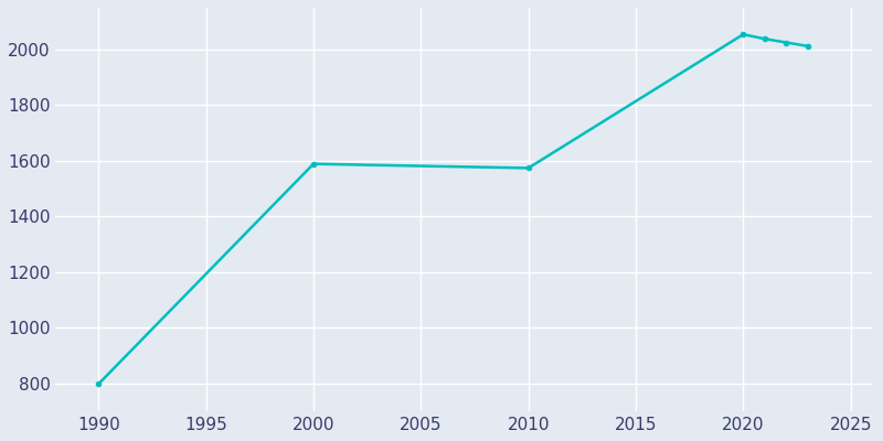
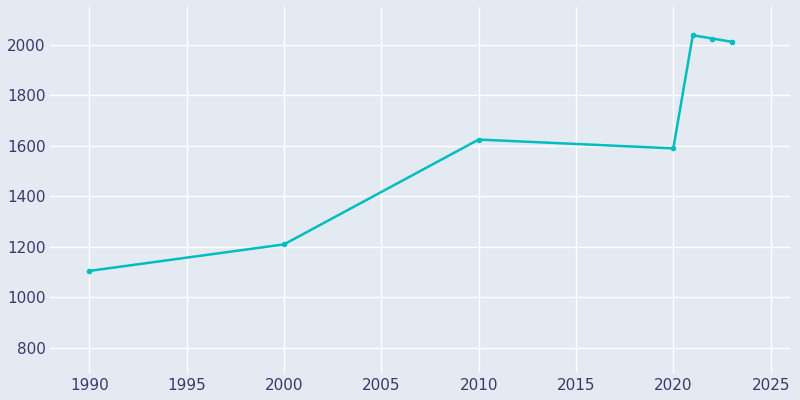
1990: 799 -> 1105
2000: 1589 -> 1210
2010: 1574 -> 1625
2020: 2054 -> 1590
